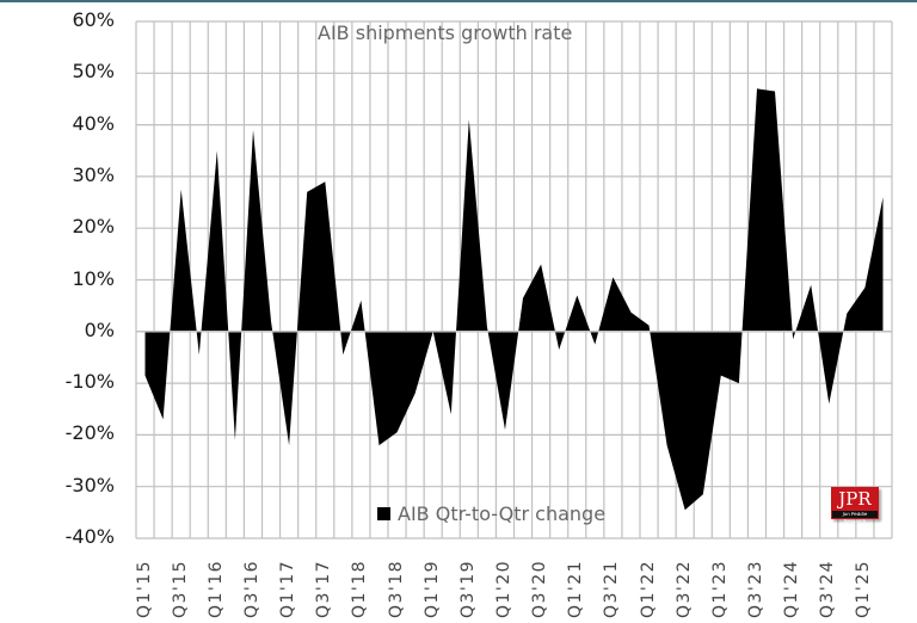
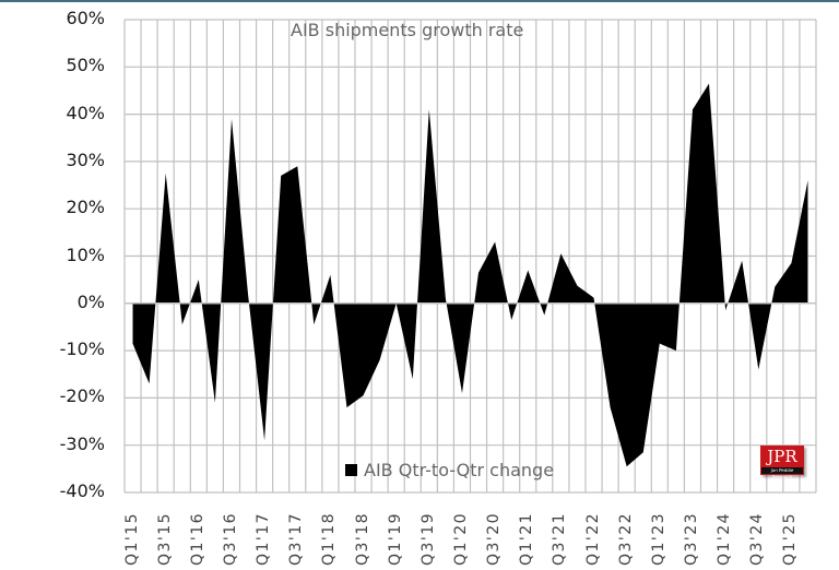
Q1'16: 35% -> 5%
Q1'17: -22% -> -29%
Q3'23: 47% -> 41%
